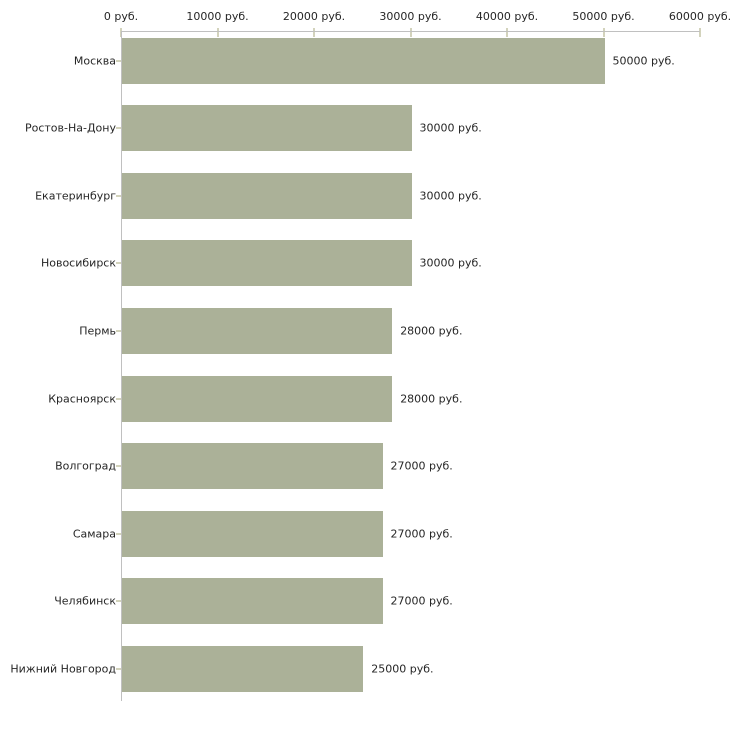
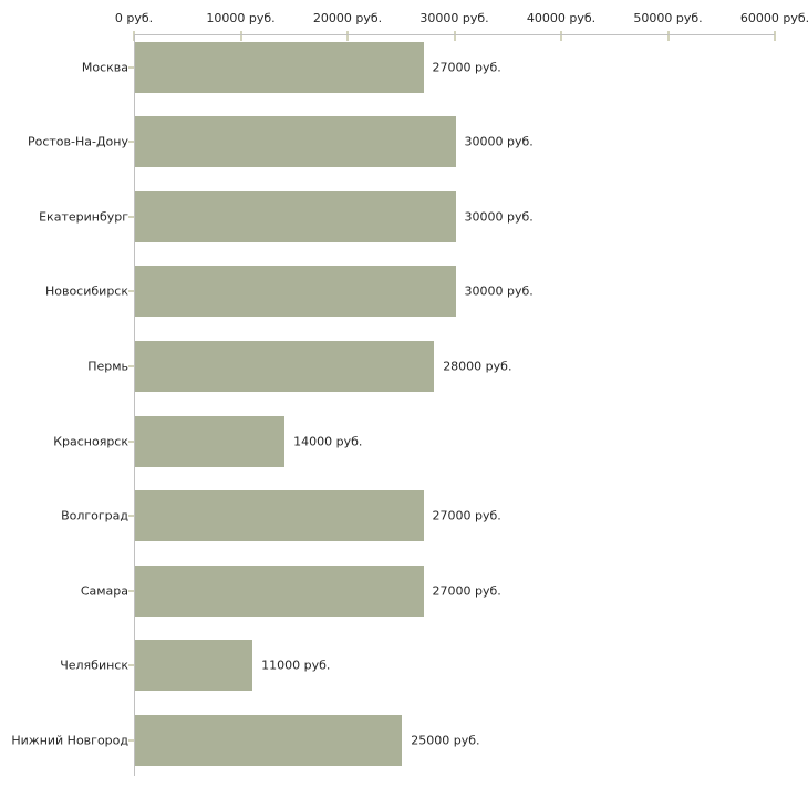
Москва: 50000 -> 27000
Красноярск: 28000 -> 14000
Челябинск: 27000 -> 11000
